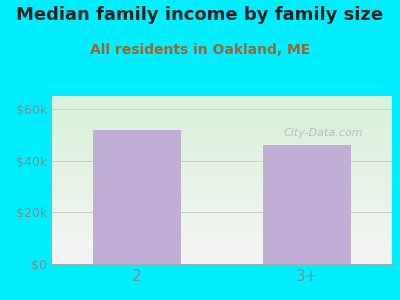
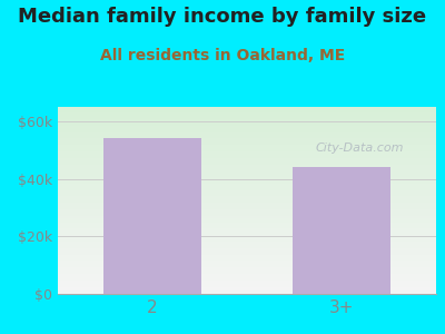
2: $52k -> $54k
3+: $46k -> $44k
